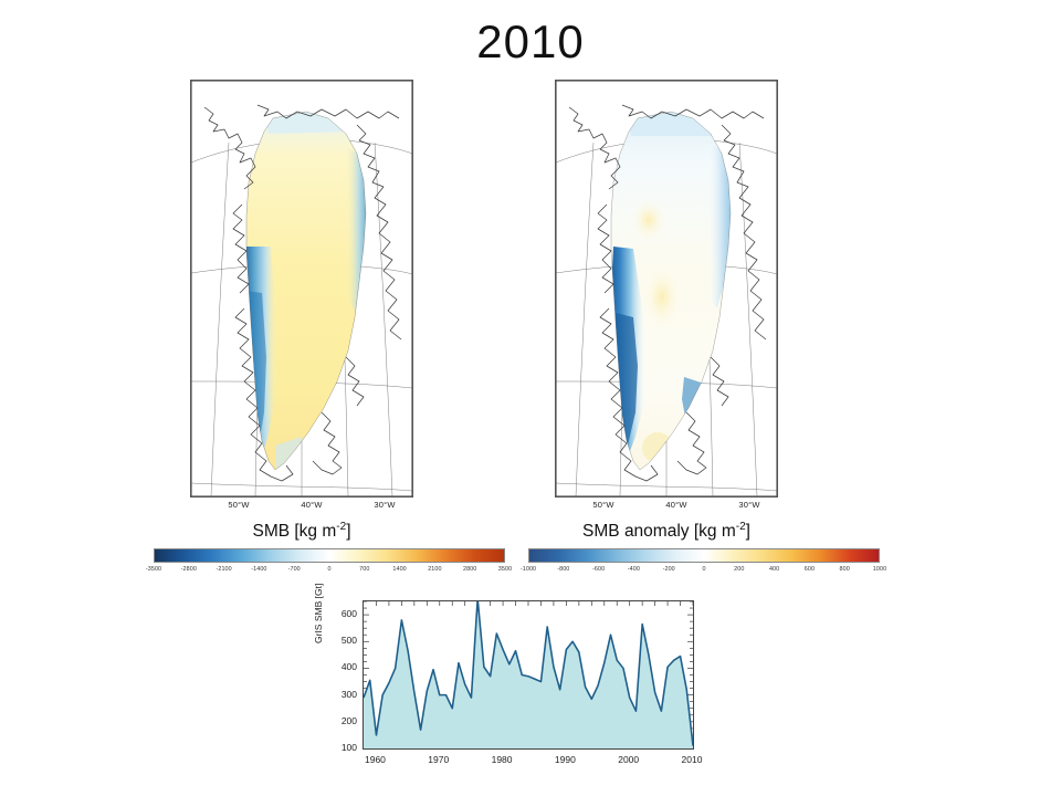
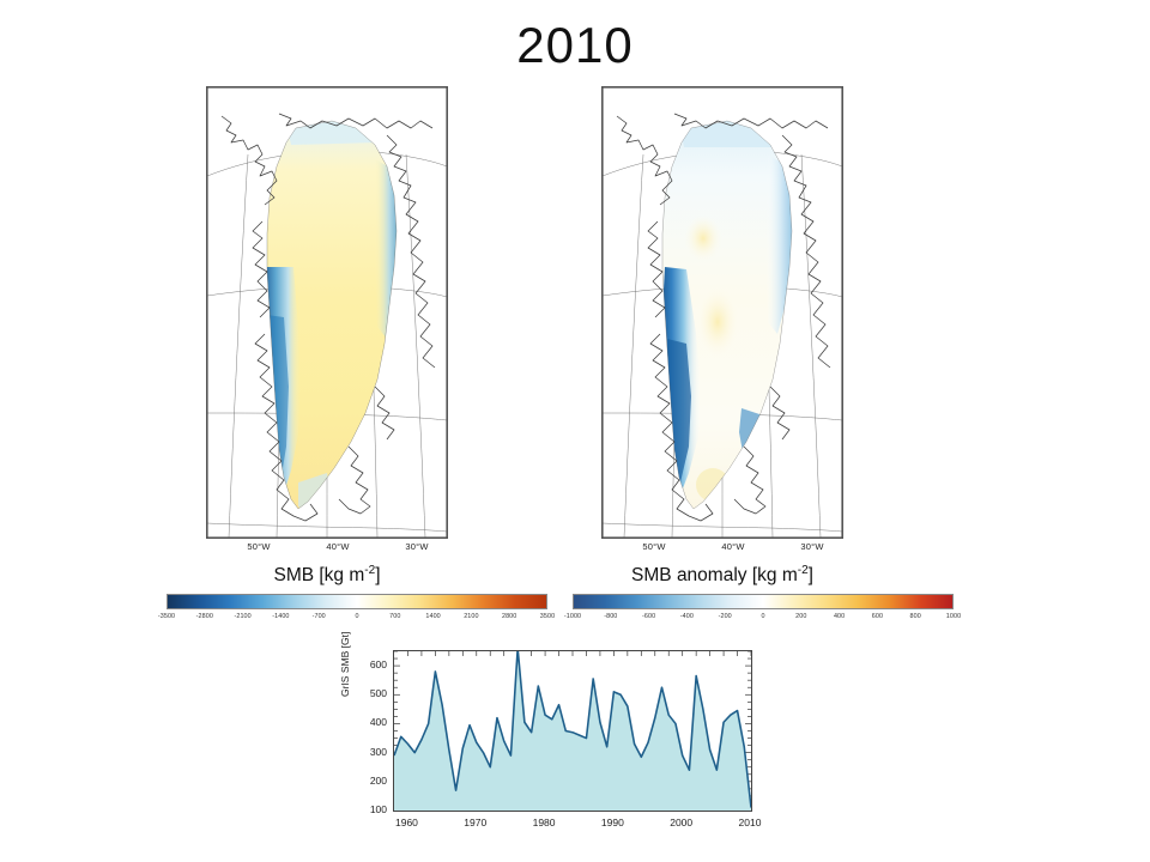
1960: 150 -> 330
1970: 300 -> 340
1980: 470 -> 430
1990: 470 -> 510
